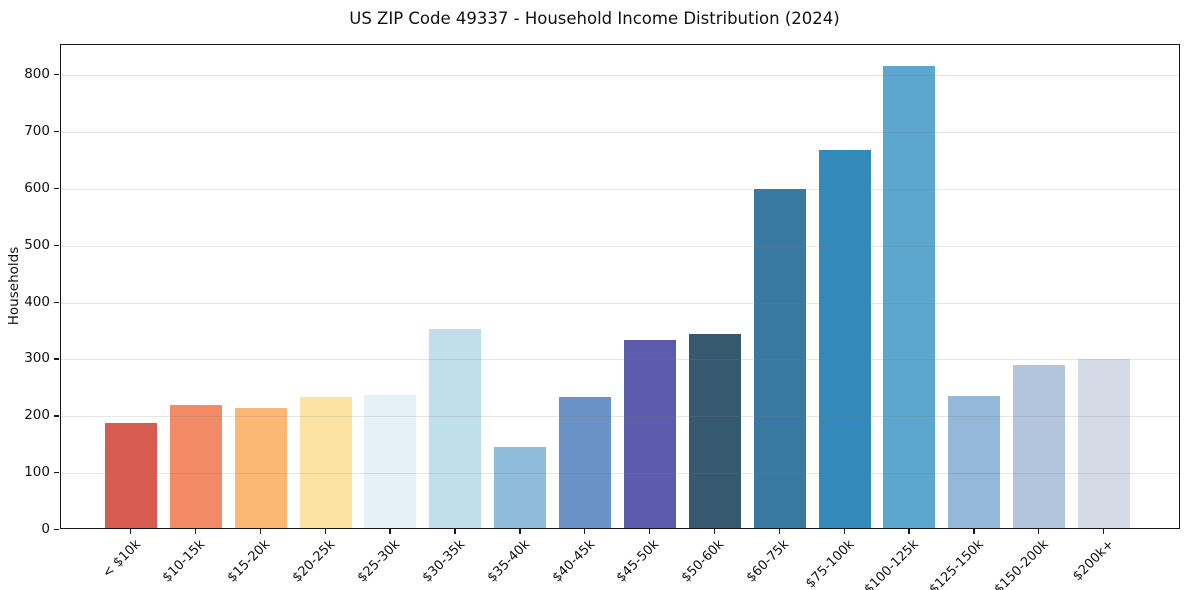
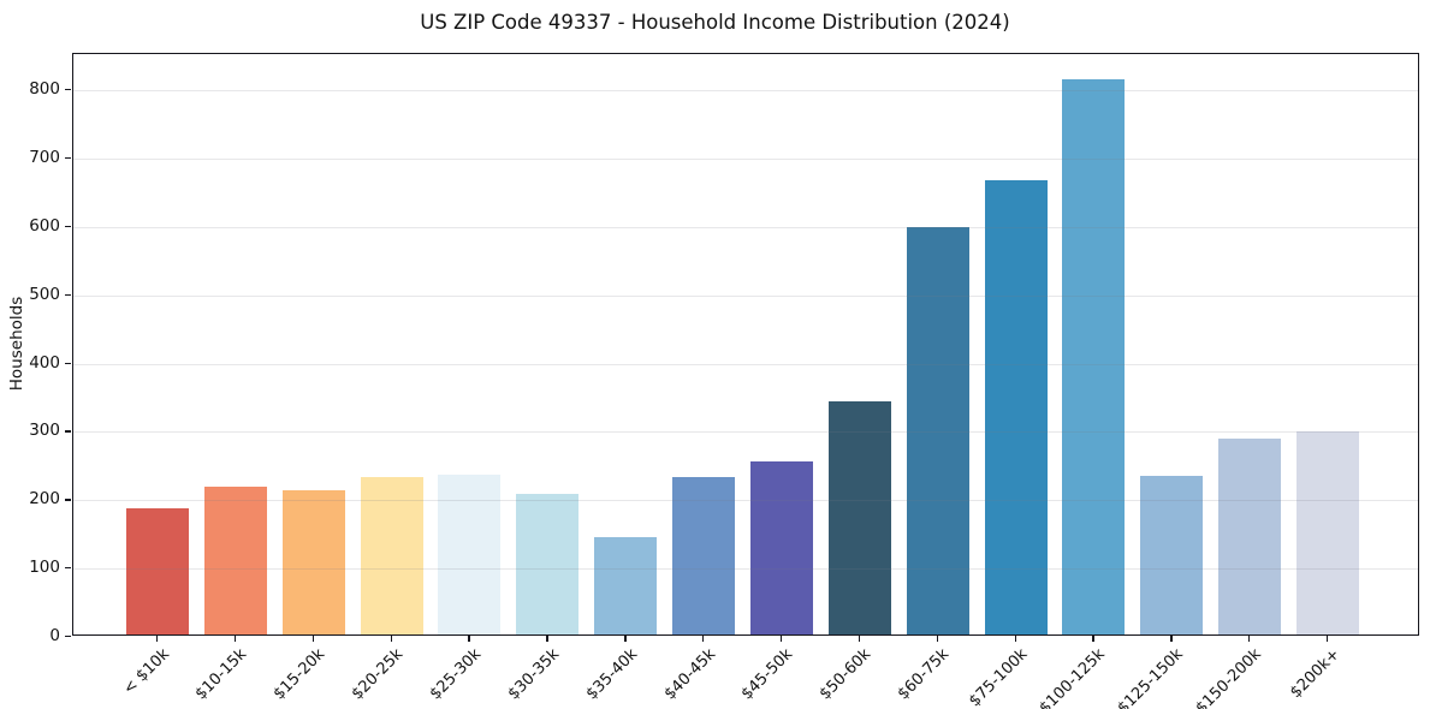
$30-35k: 350 -> 210
$45-50k: 330 -> 250
